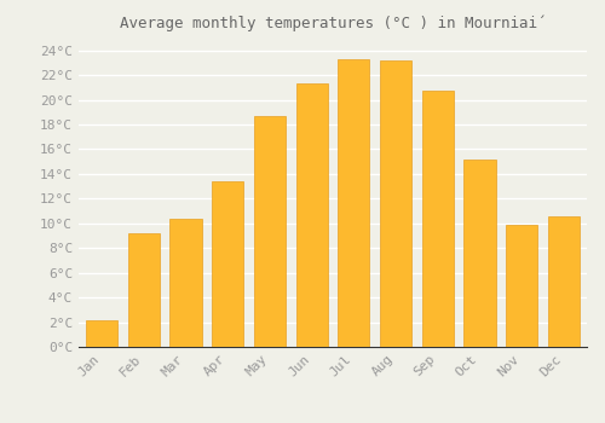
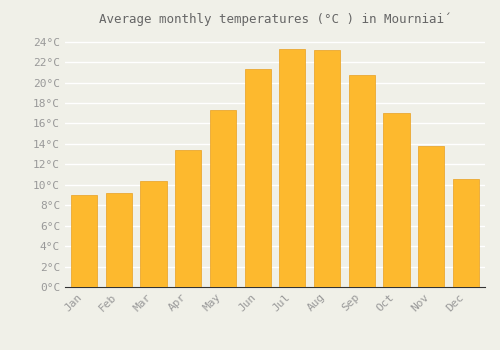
Jan: 2.2°C -> 9.0°C
May: 18.7°C -> 17.3°C
Oct: 15.2°C -> 17.0°C
Nov: 9.9°C -> 13.8°C
